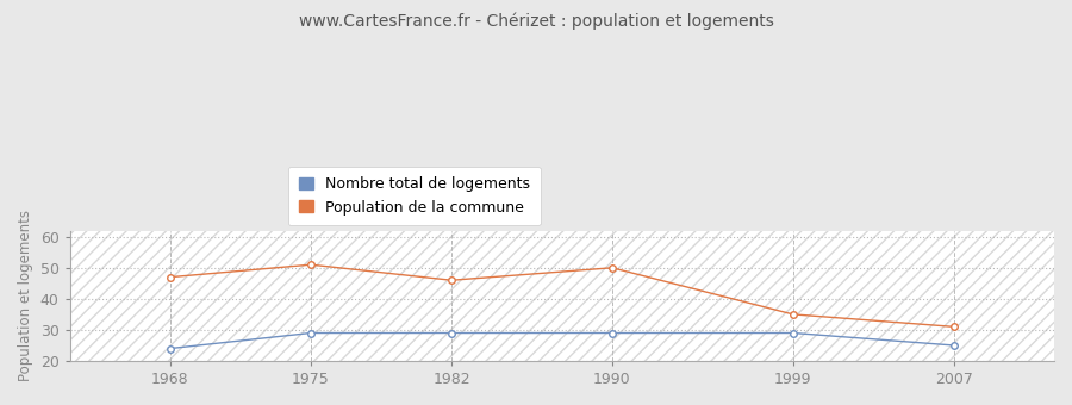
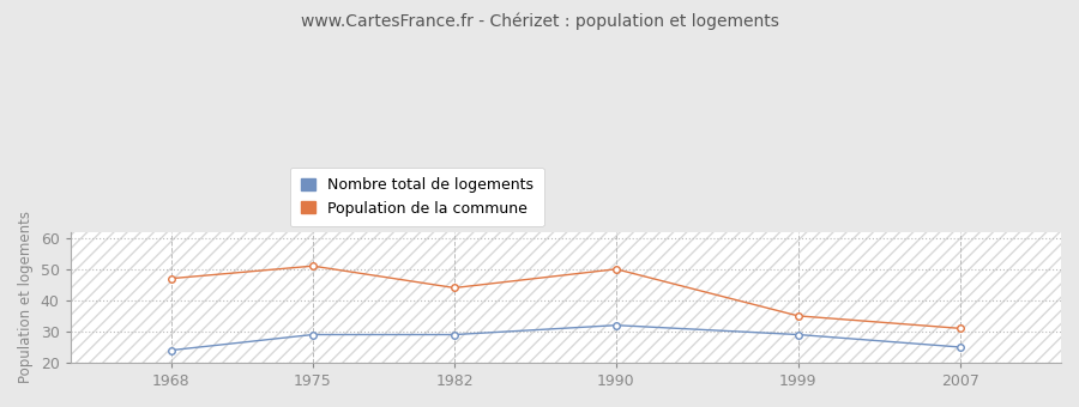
Population de la commune/1982: 46 -> 44
Nombre total de logements/1990: 29 -> 32
